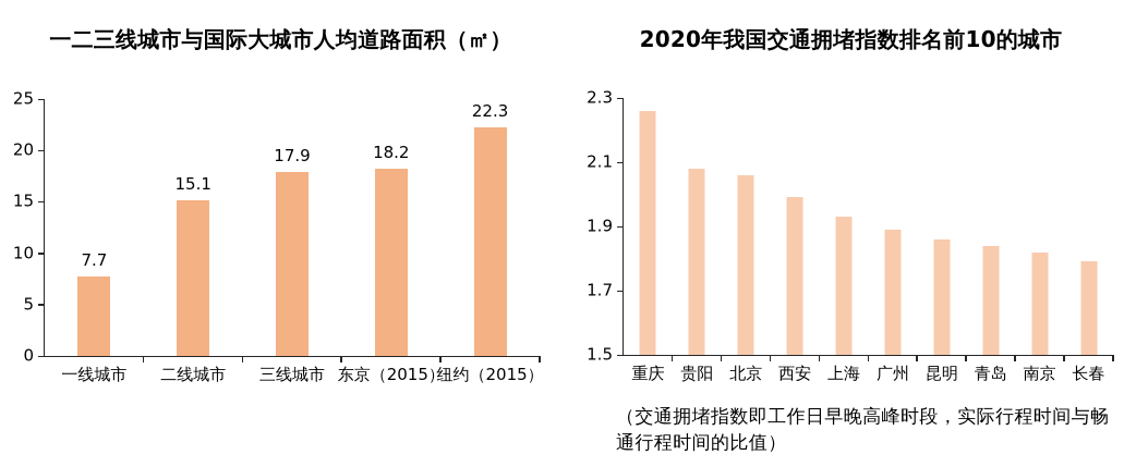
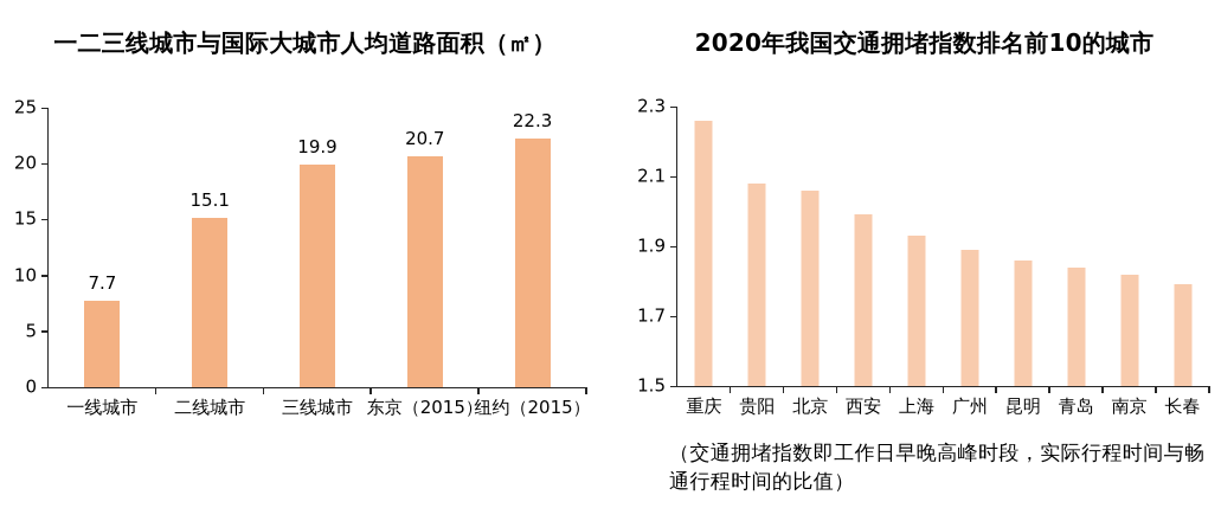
一二三线城市与国际大城市人均道路面积（㎡）/三线城市: 17.9 -> 19.9
一二三线城市与国际大城市人均道路面积（㎡）/东京（2015）: 18.2 -> 20.7
